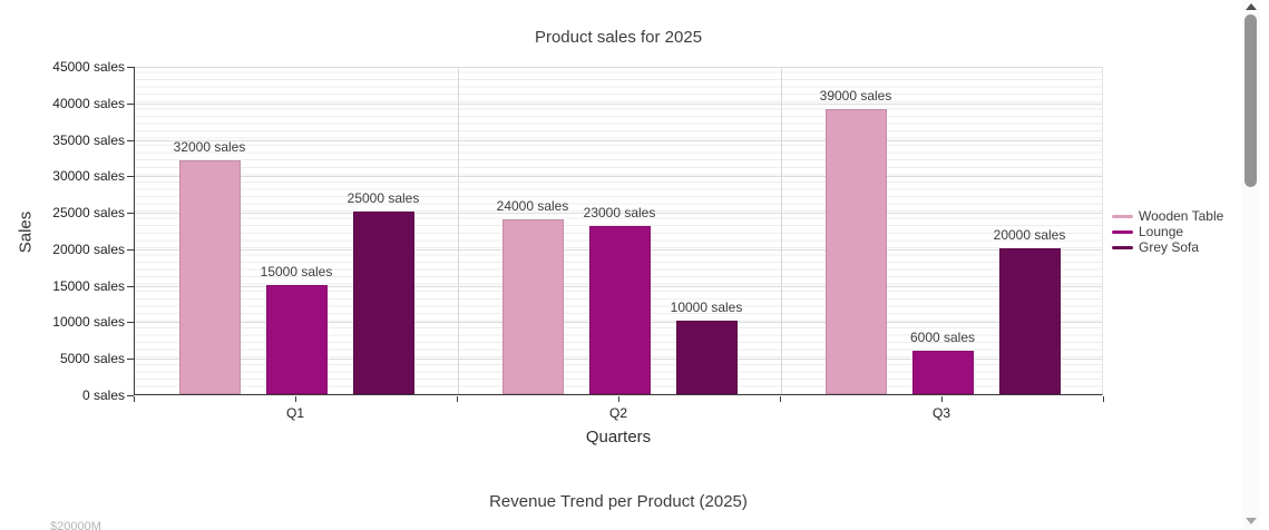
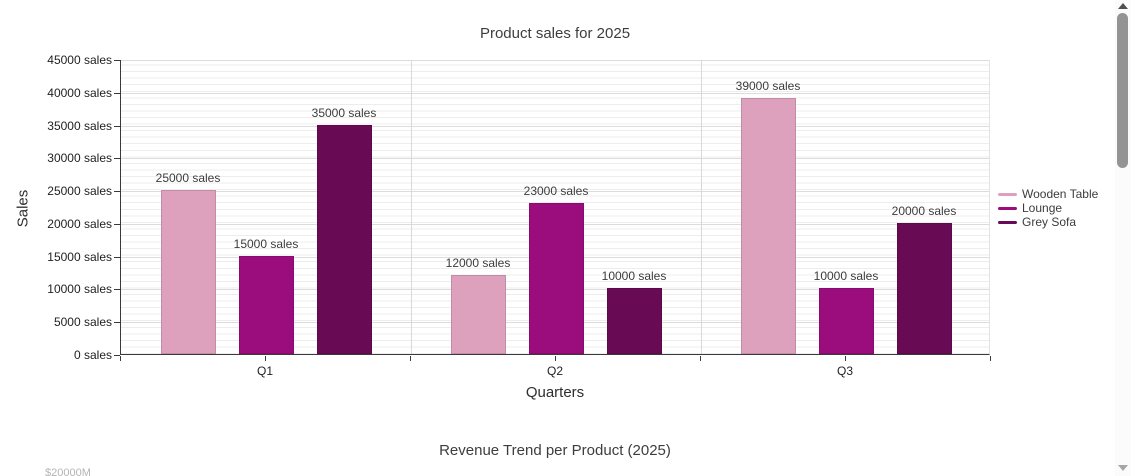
Product sales for 2025/Wooden Table/Q1: 32000 -> 25000
Product sales for 2025/Grey Sofa/Q1: 25000 -> 35000
Product sales for 2025/Wooden Table/Q2: 24000 -> 12000
Product sales for 2025/Lounge/Q3: 6000 -> 10000
